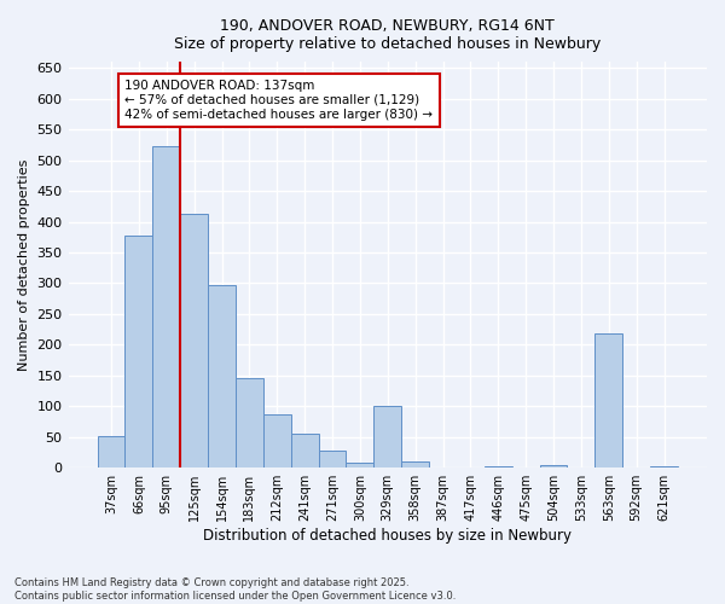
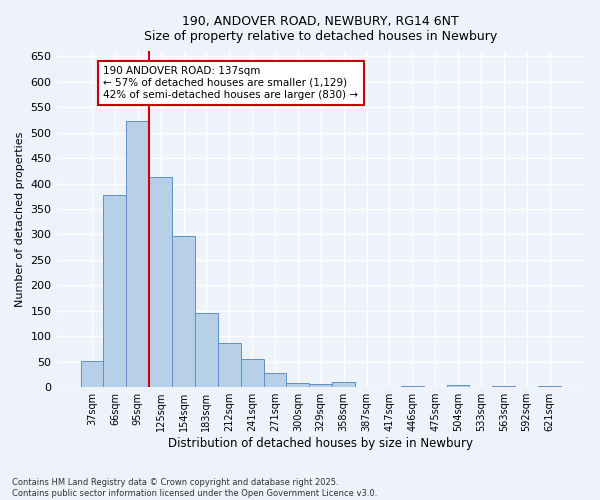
329sqm: 100 -> 7
563sqm: 218 -> 3
